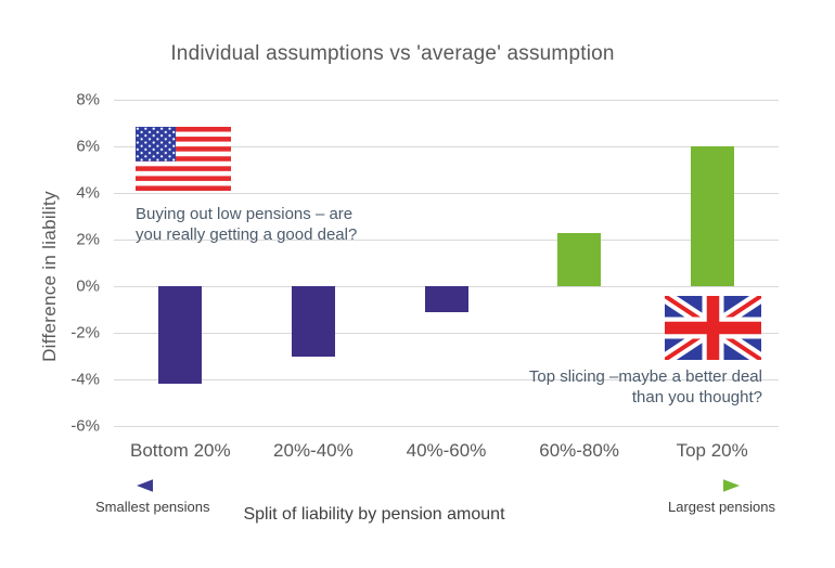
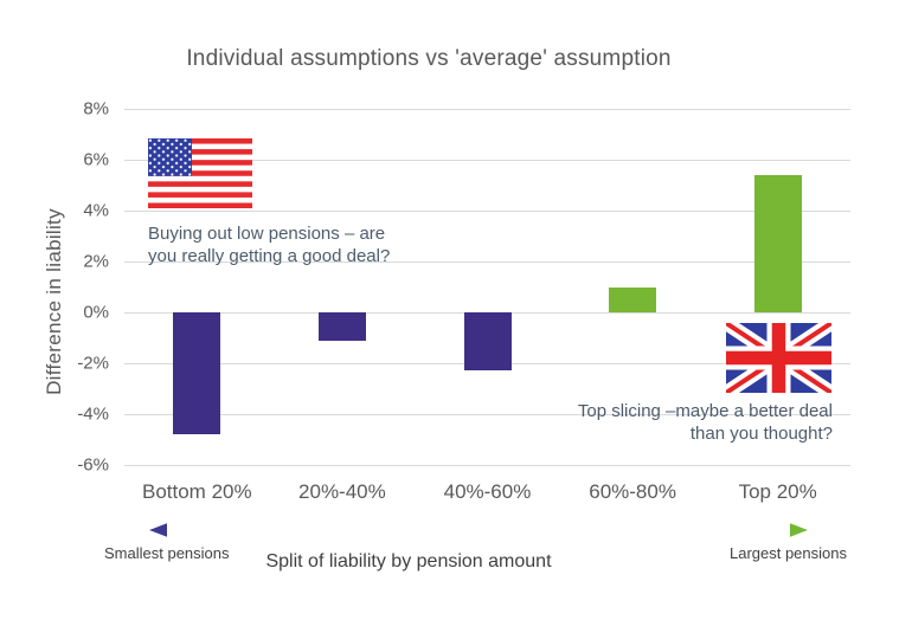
Bottom 20%: -4.2% -> -4.8%
20%-40%: -3.0% -> -1.1%
40%-60%: -1.1% -> -2.3%
60%-80%: 2.3% -> 1.0%
Top 20%: 6.0% -> 5.4%
